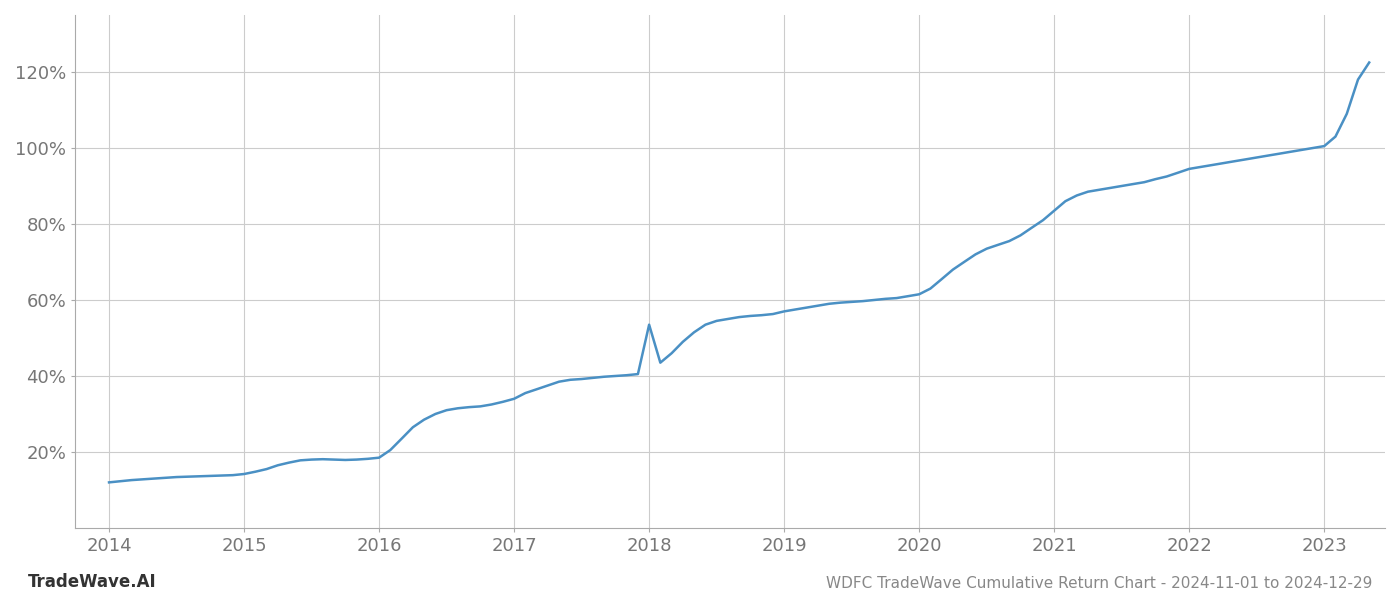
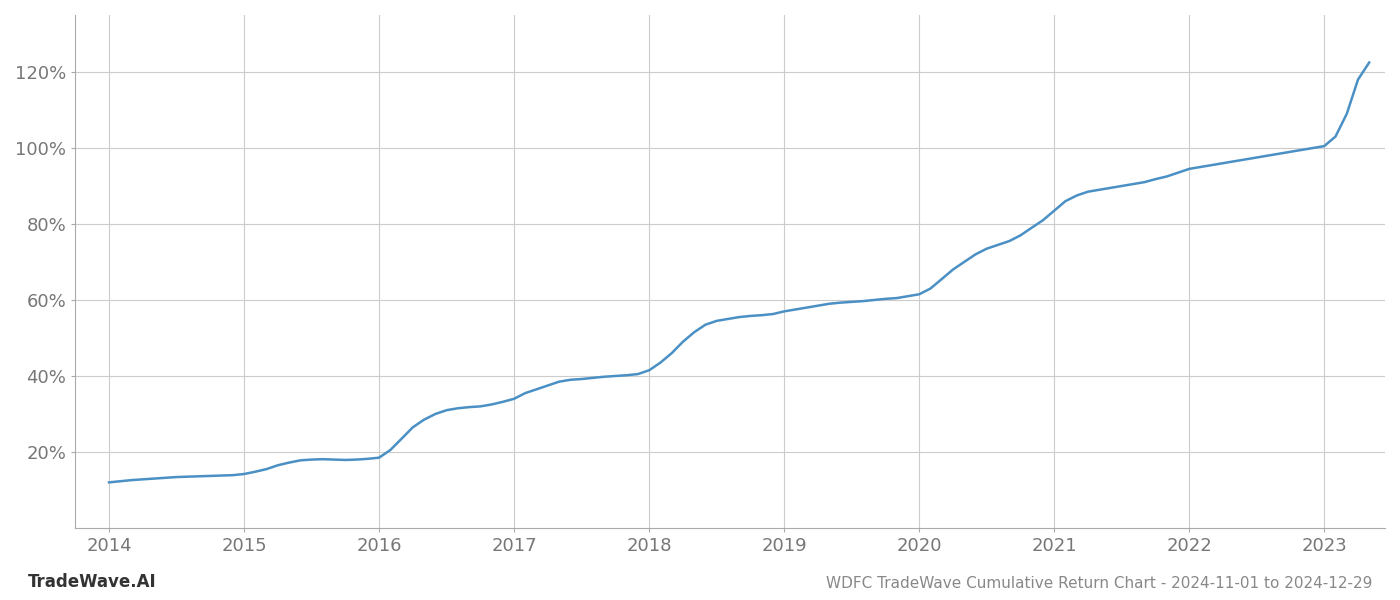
2018: 53.5% -> 41.5%
